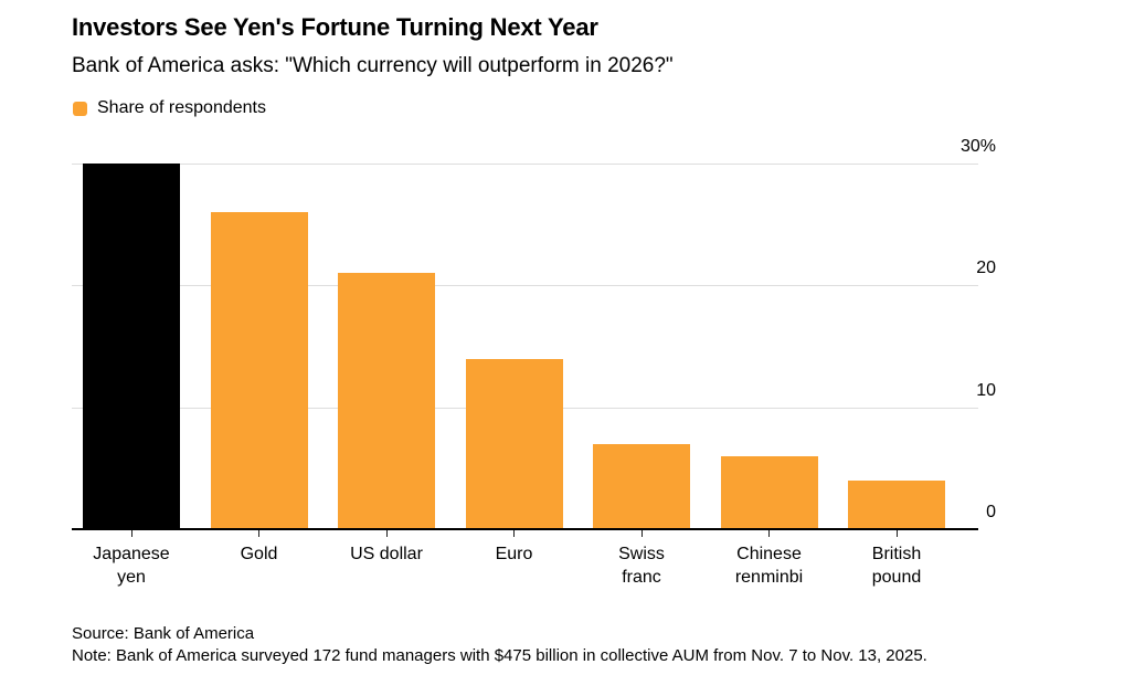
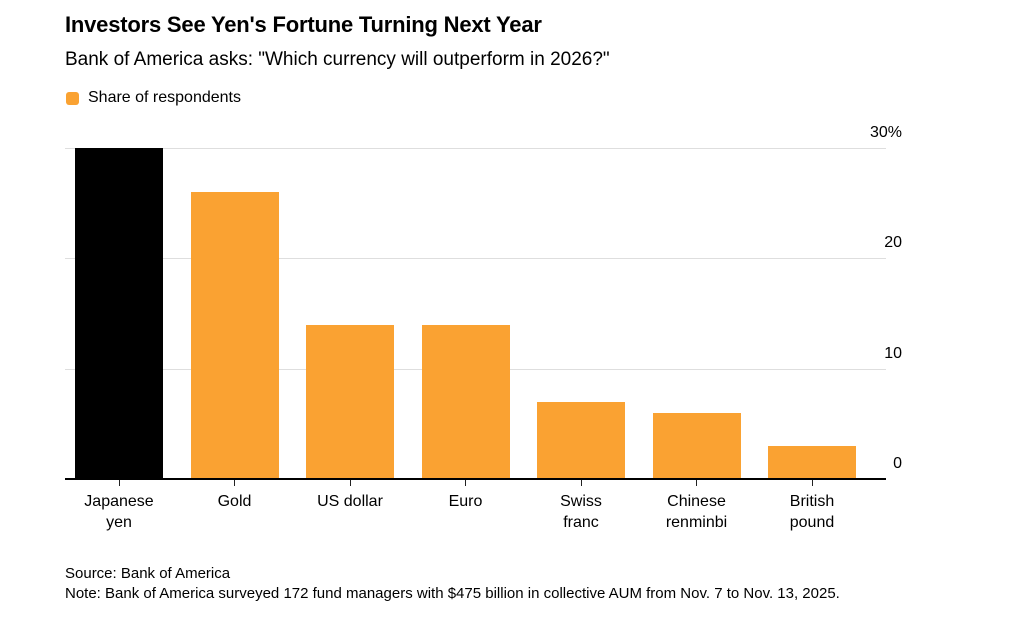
US dollar: 21% -> 14%
British pound: 4% -> 3%
